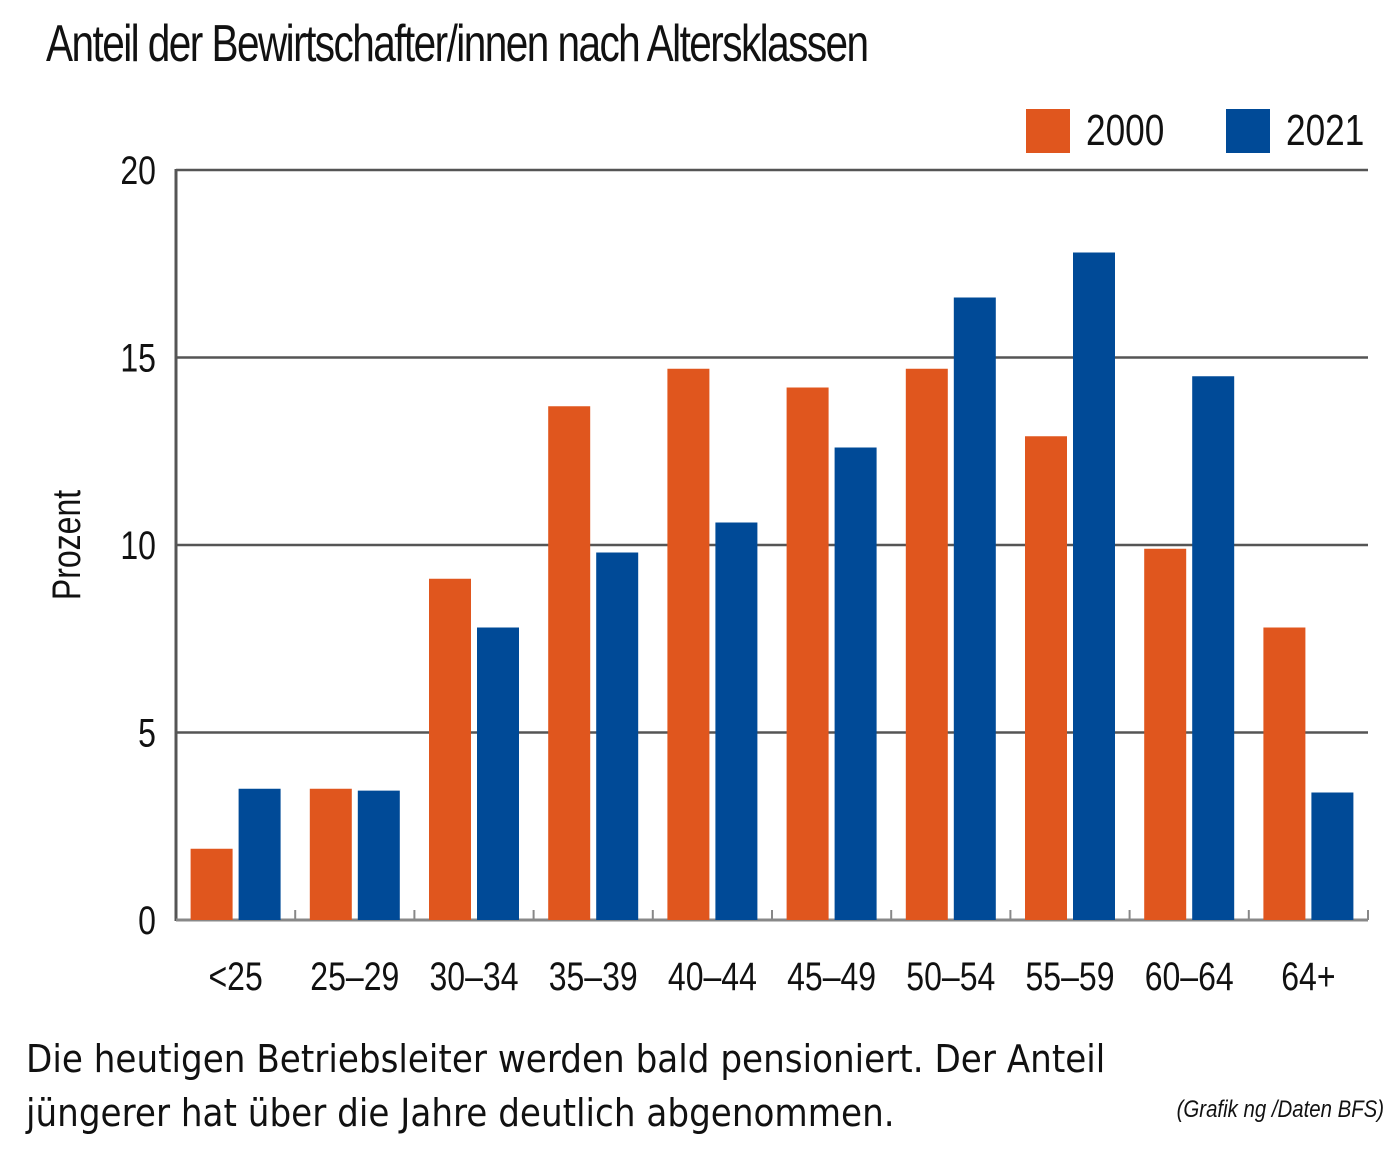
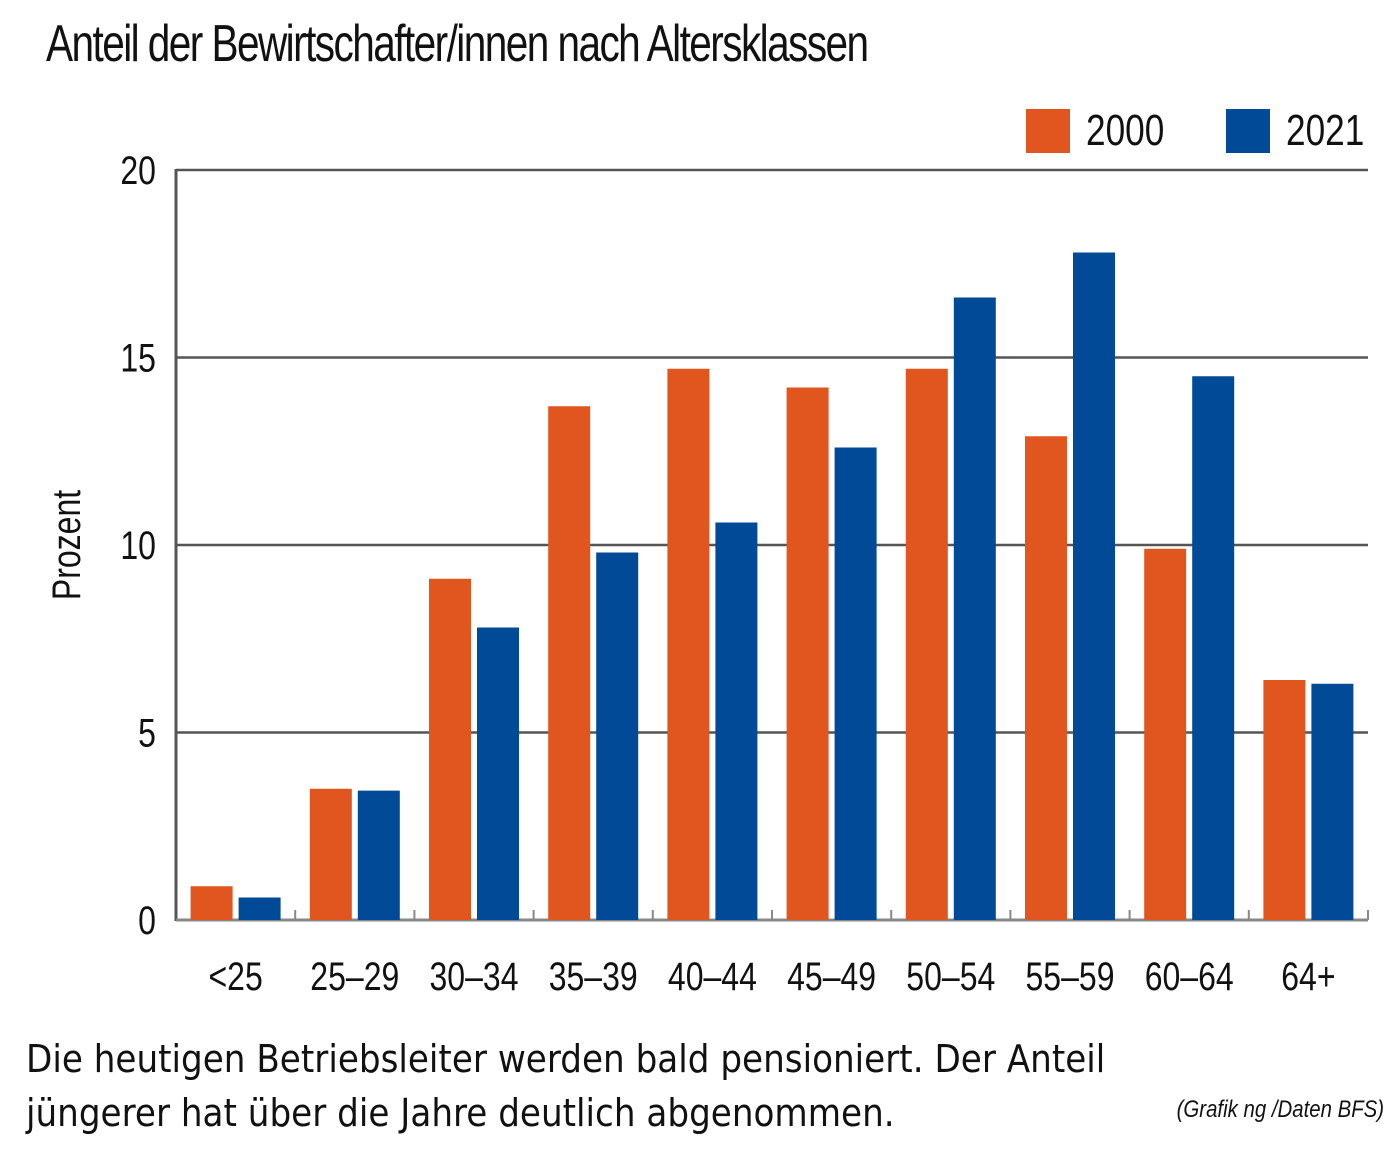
2000/<25: 1.9 -> 0.9
2021/<25: 3.5 -> 0.6
2000/64+: 7.8 -> 6.4
2021/64+: 3.4 -> 6.3
